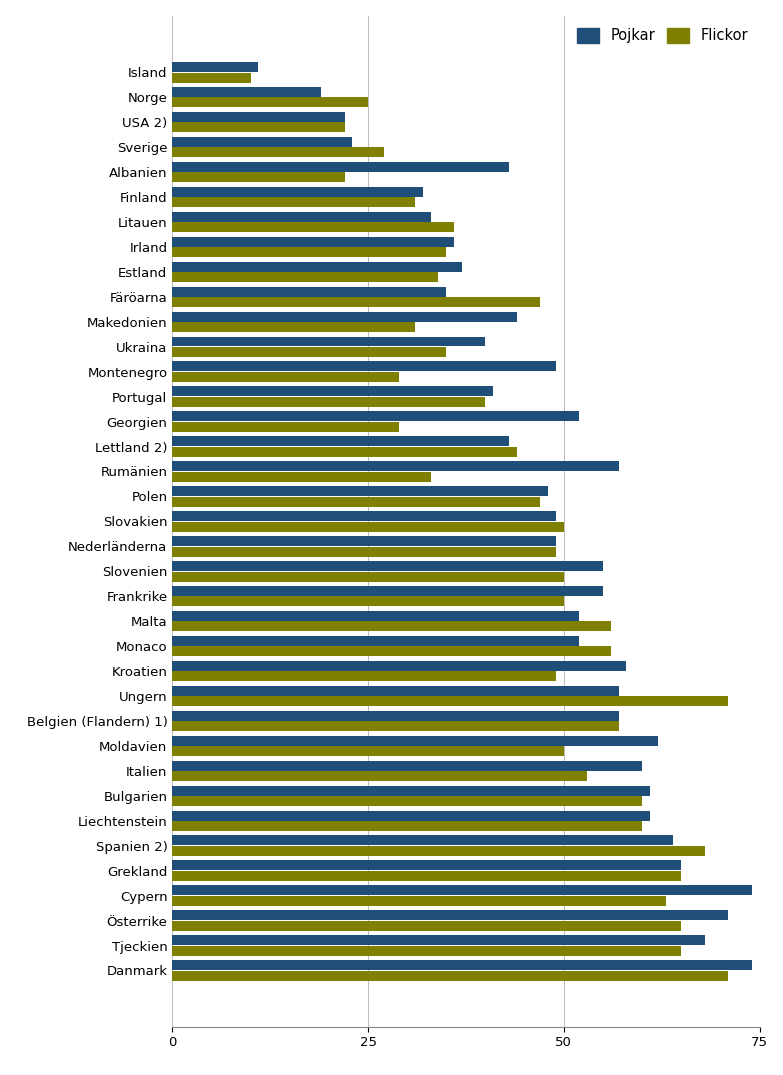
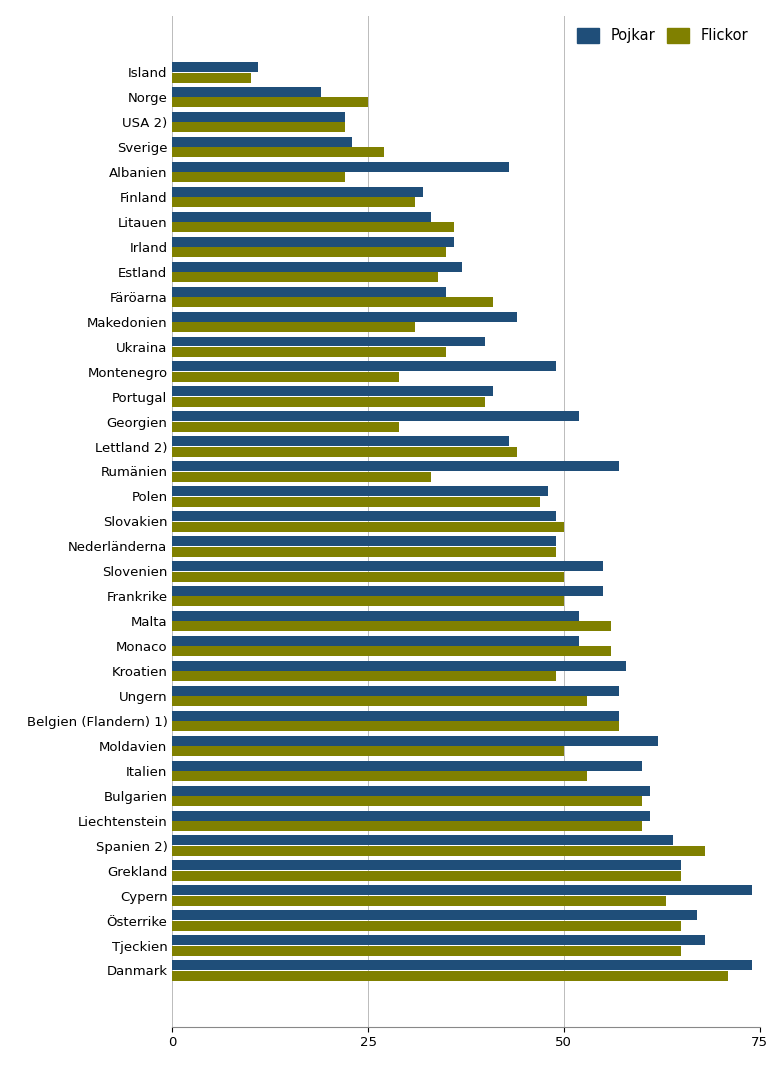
Flickor/Färöarna: 47 -> 41
Flickor/Ungern: 71 -> 53
Pojkar/Österrike: 71 -> 67
